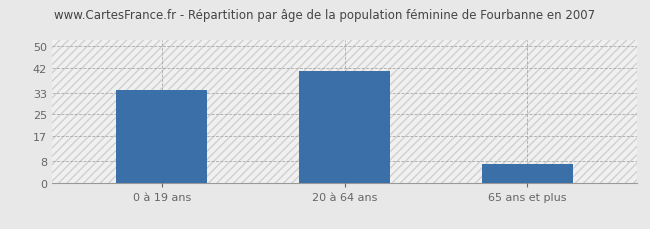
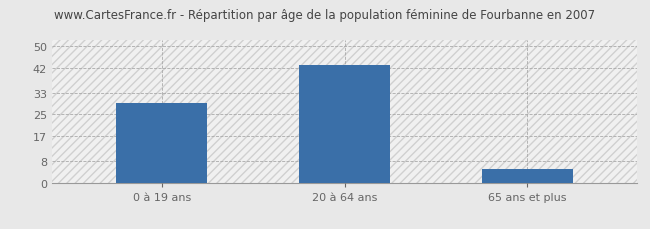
0 à 19 ans: 34 -> 29
20 à 64 ans: 41 -> 43
65 ans et plus: 7 -> 5
